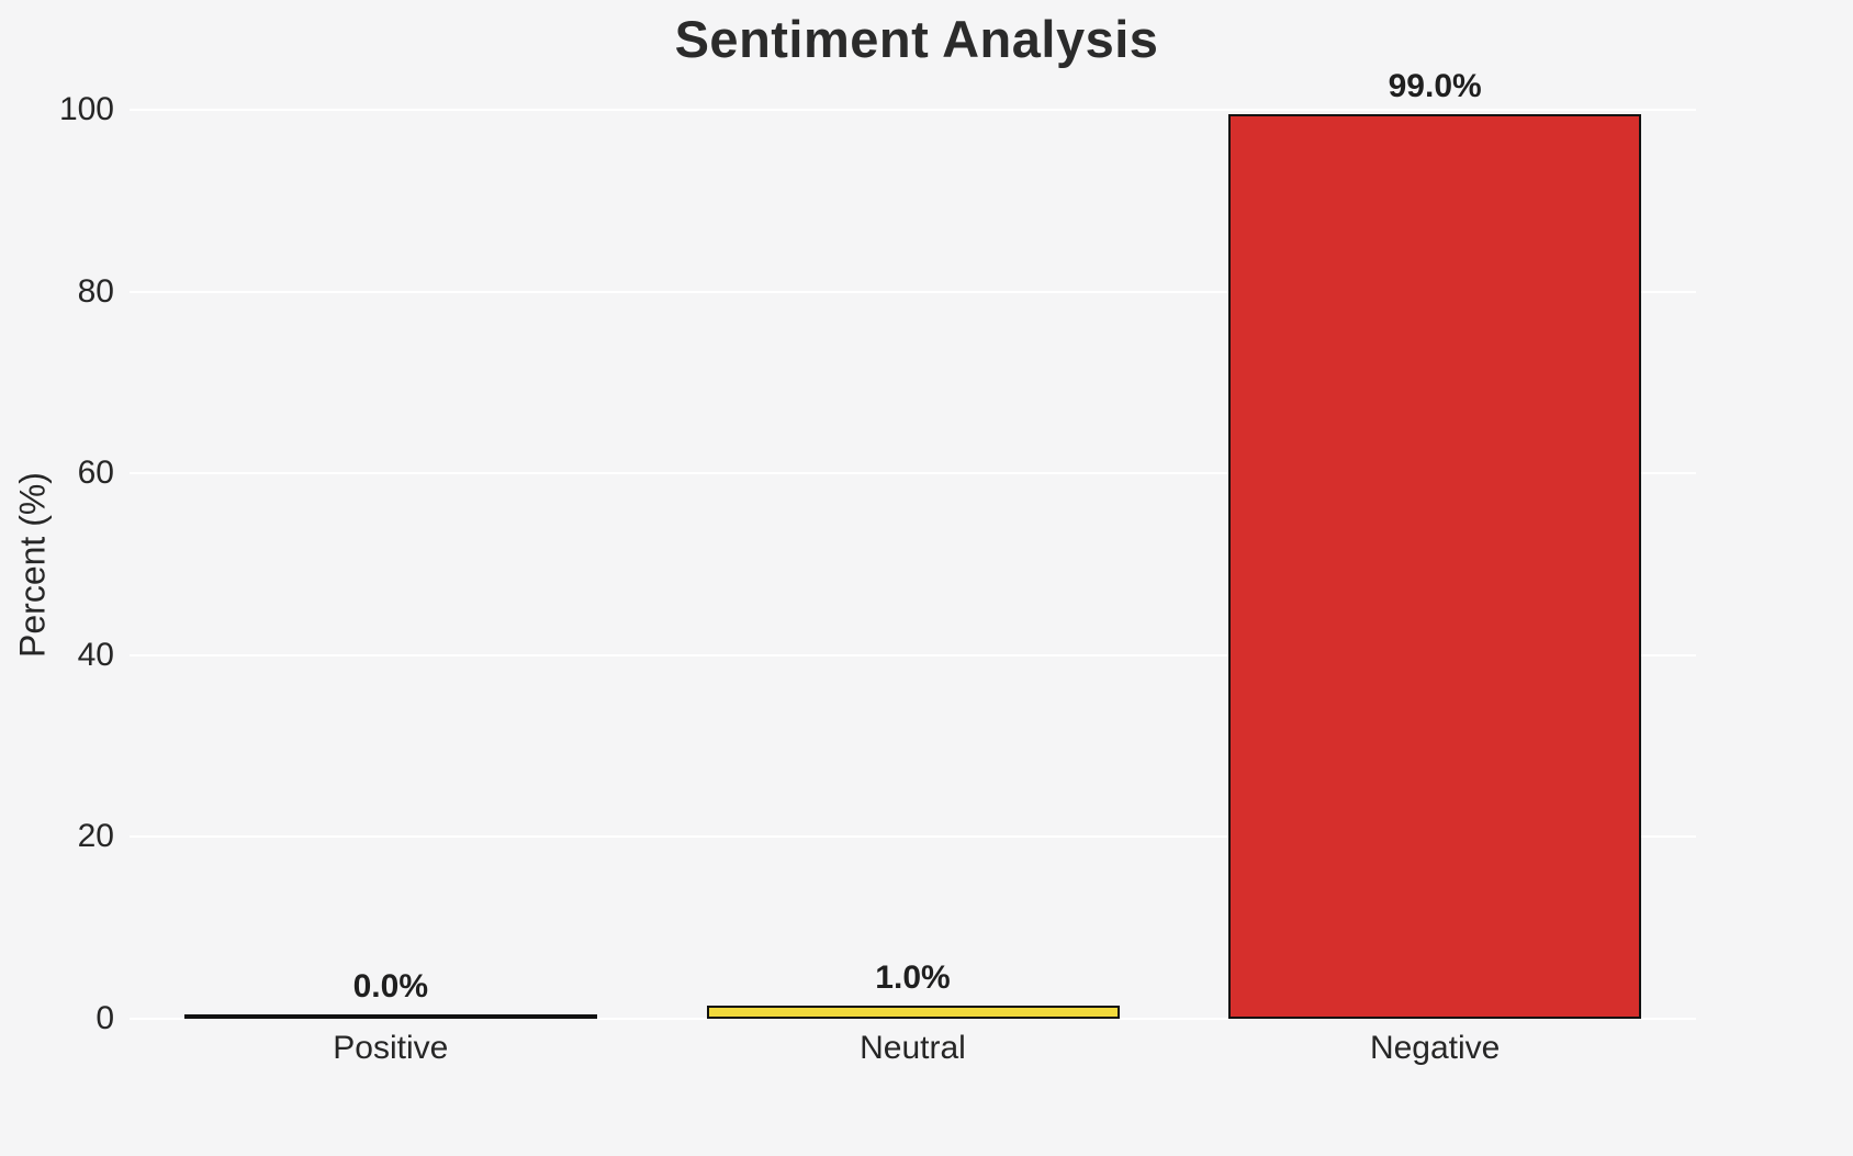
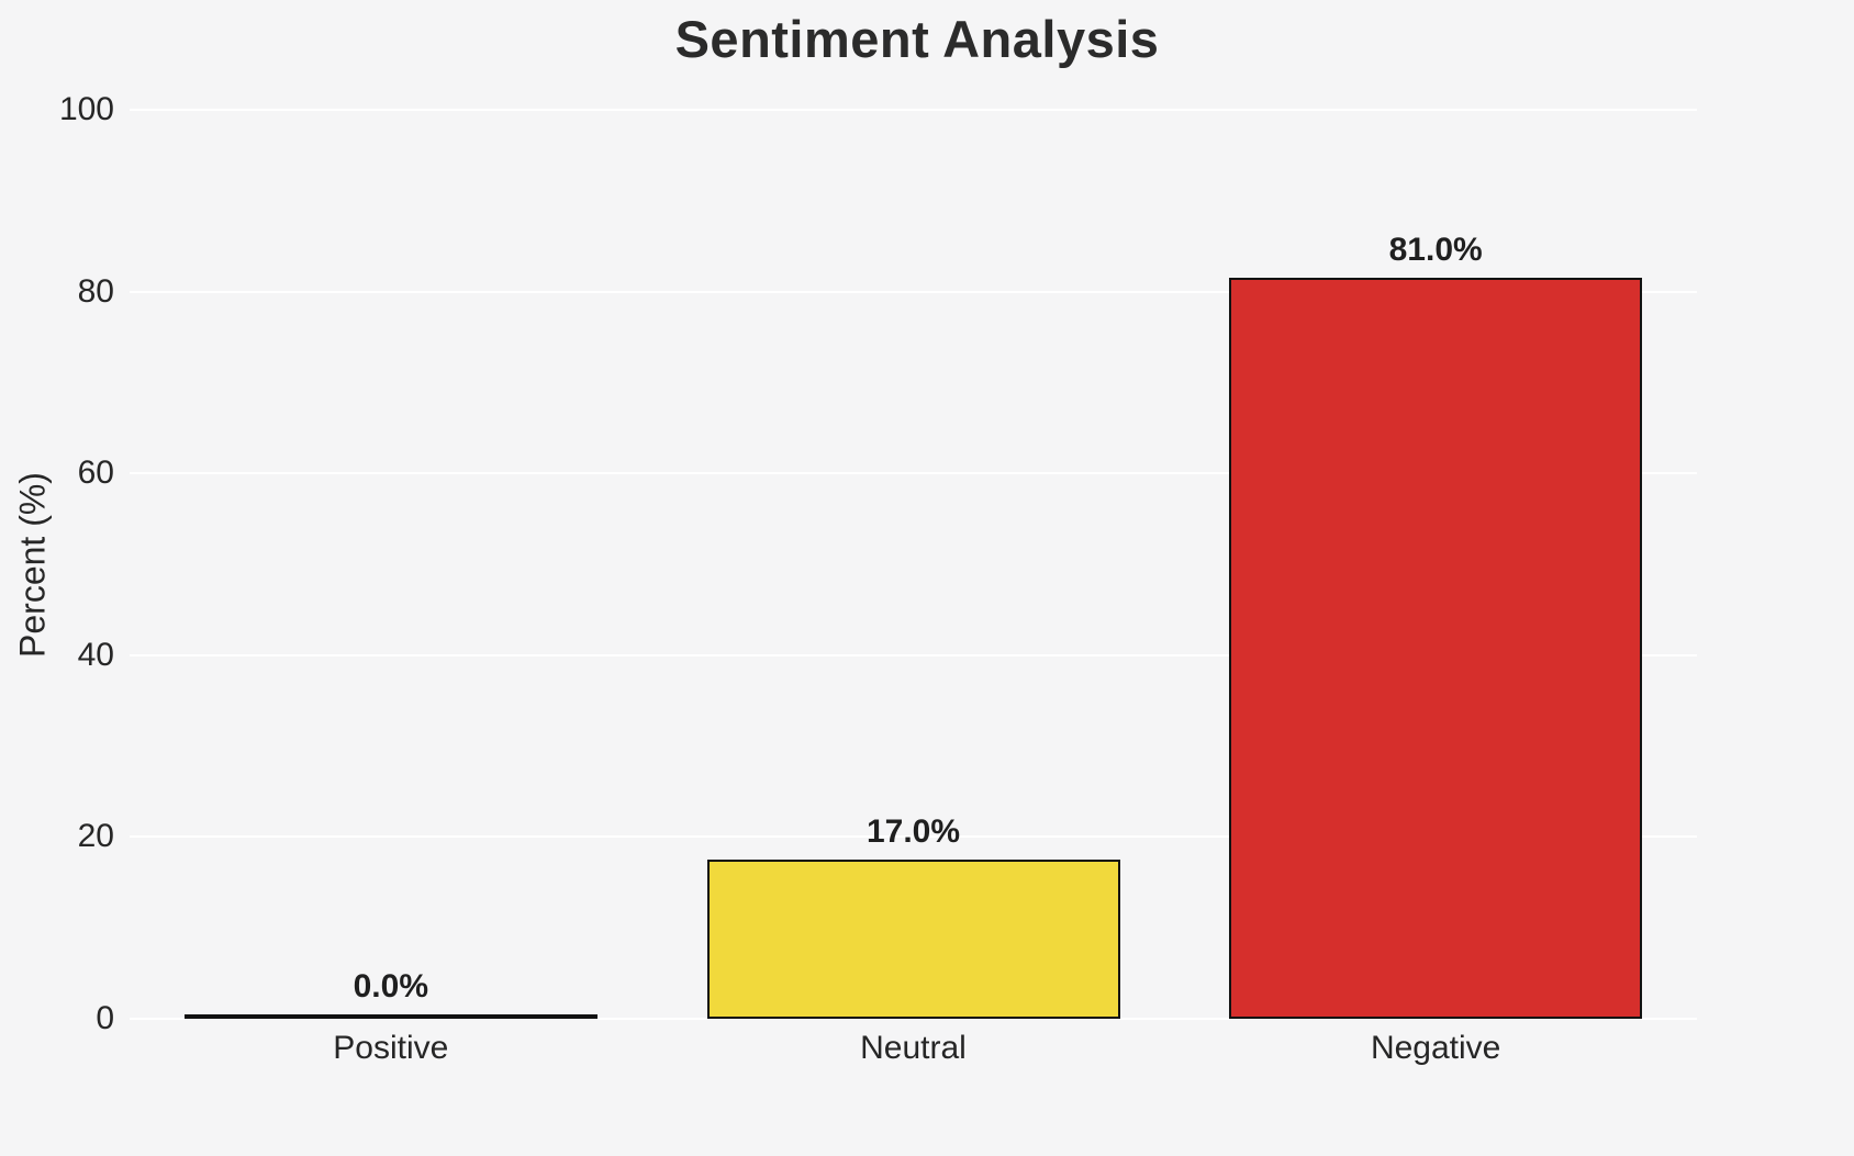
Neutral: 1.0% -> 17.0%
Negative: 99.0% -> 81.0%
